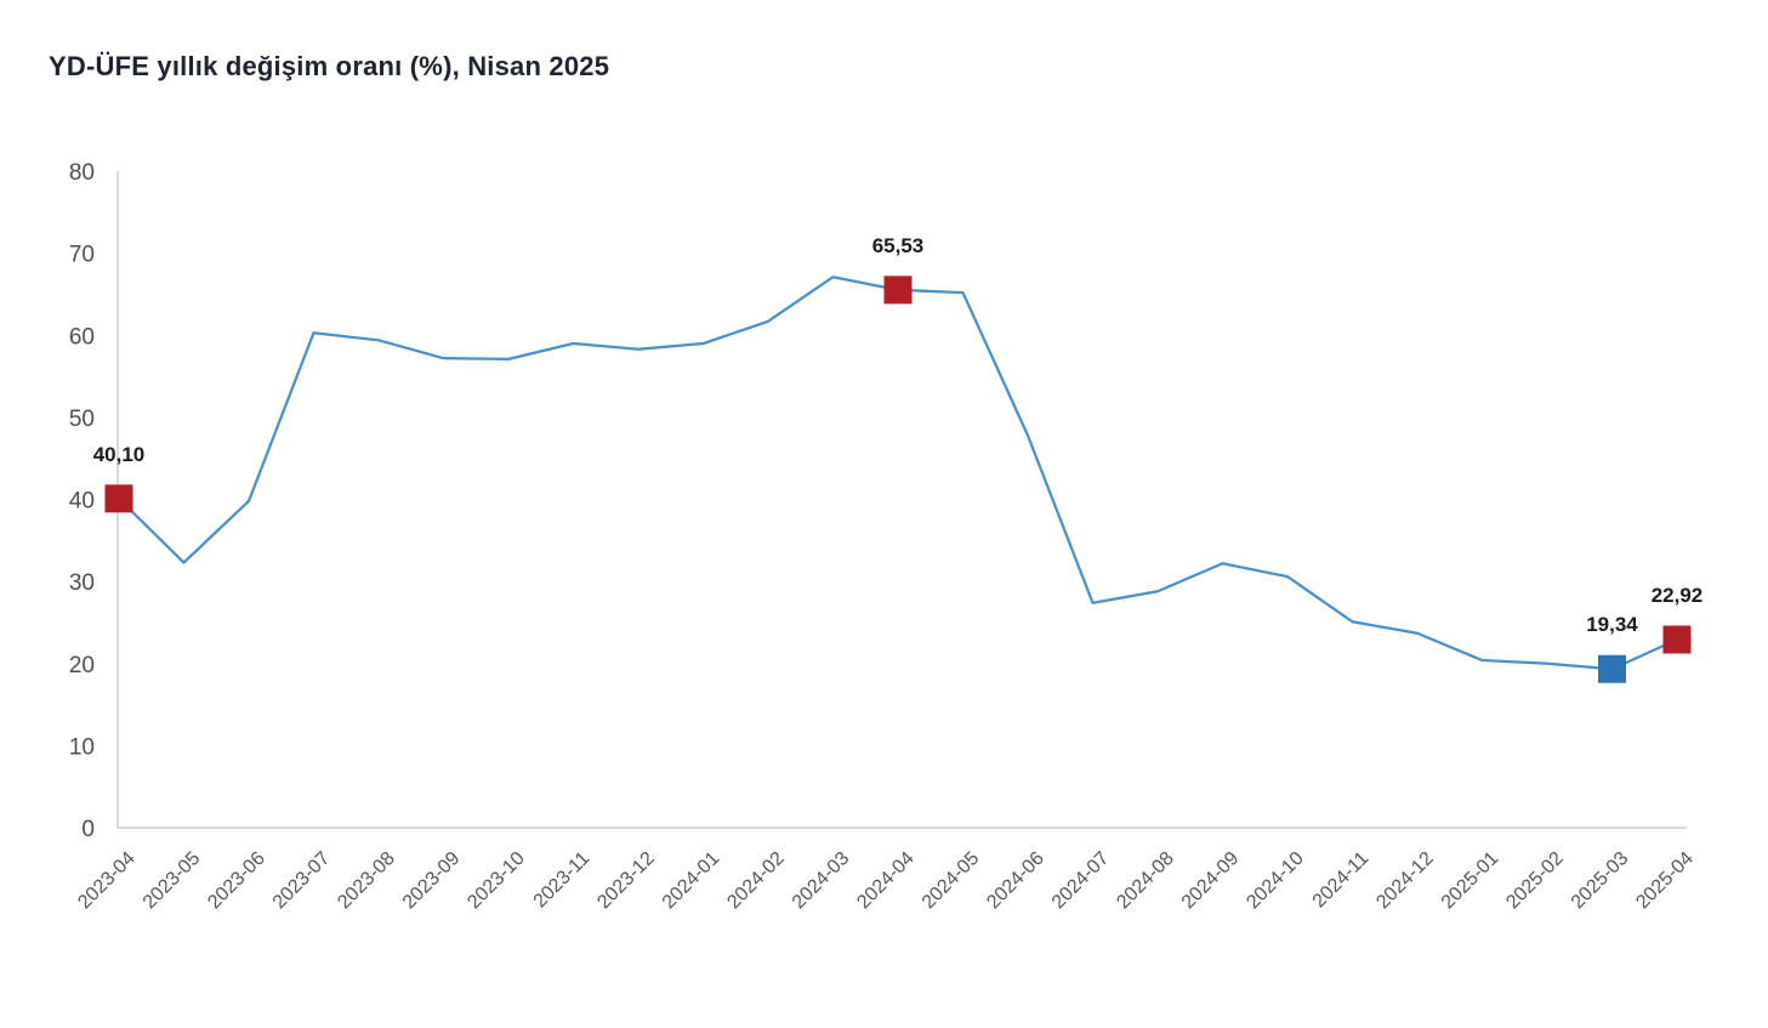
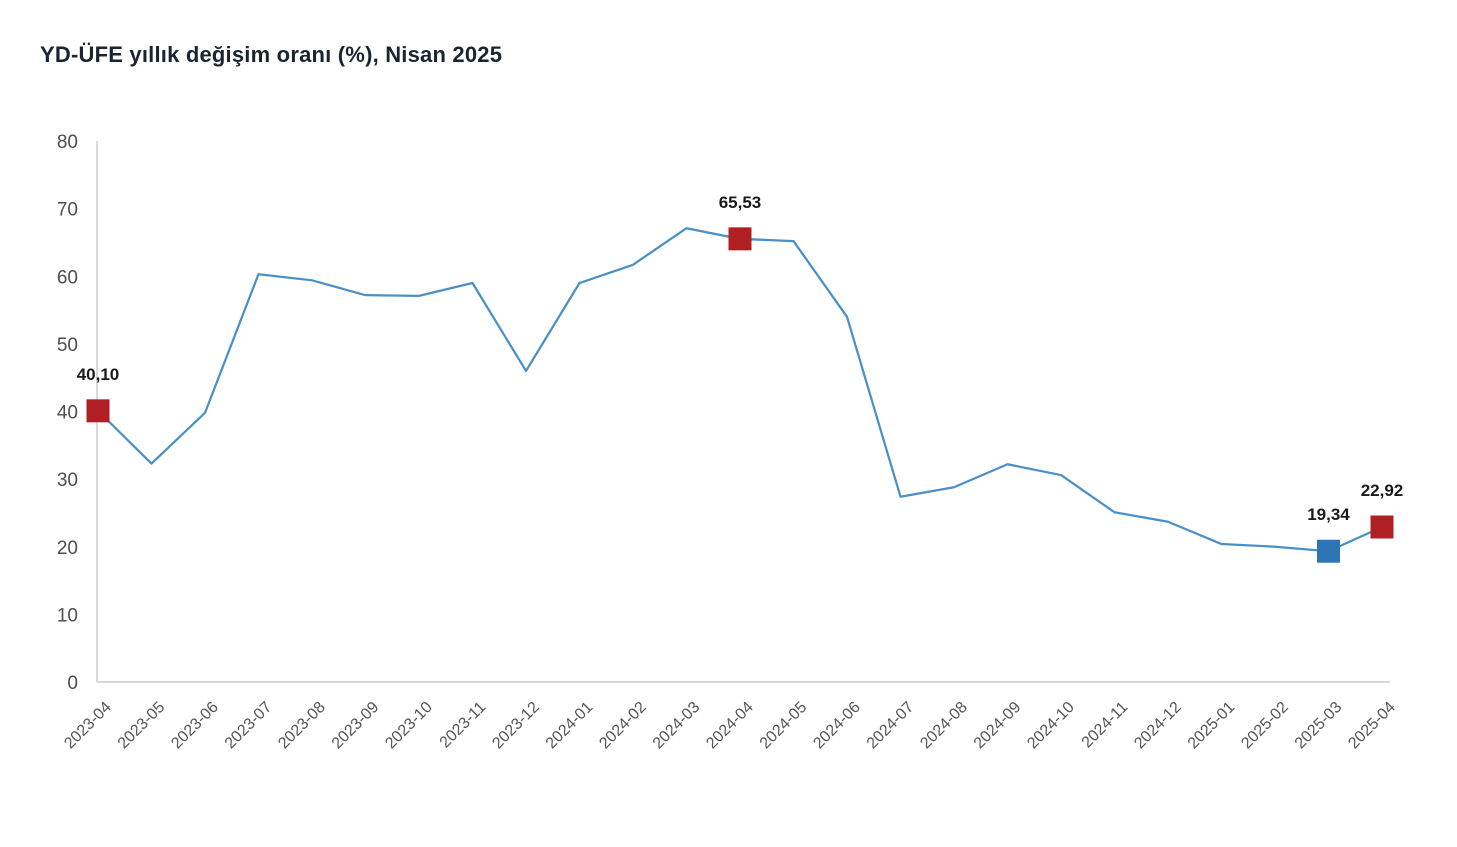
2023-12: 58 -> 46
2024-06: 48 -> 54
